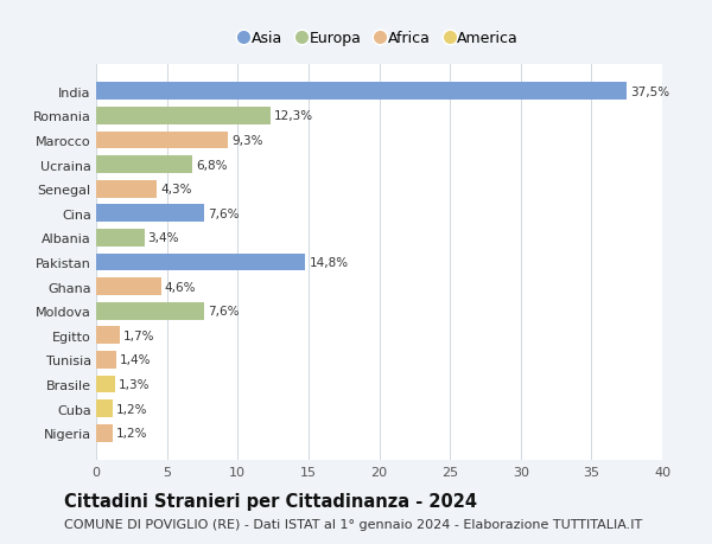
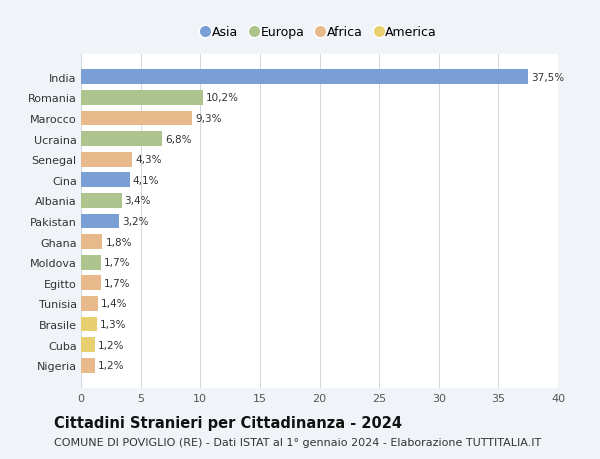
Romania: 12,3% -> 10,2%
Cina: 7,6% -> 4,1%
Pakistan: 14,8% -> 3,2%
Ghana: 4,6% -> 1,8%
Moldova: 7,6% -> 1,7%
